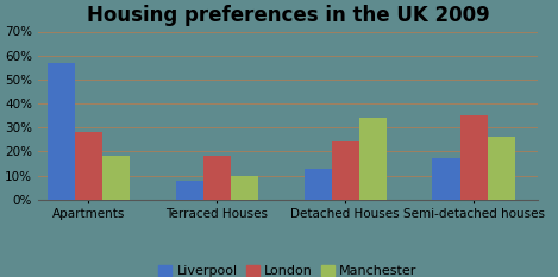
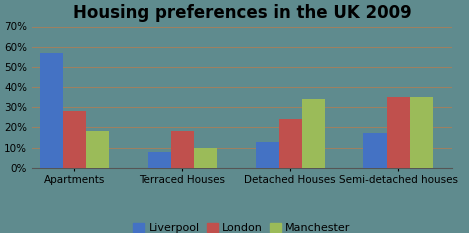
Manchester/Semi-detached houses: 26% -> 35%
